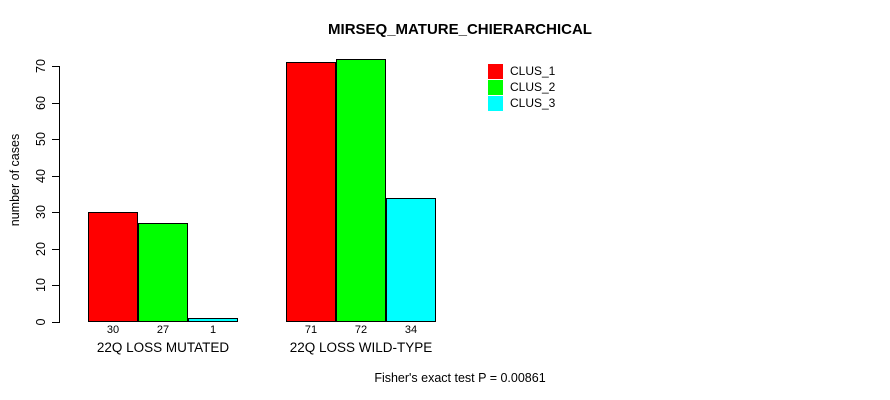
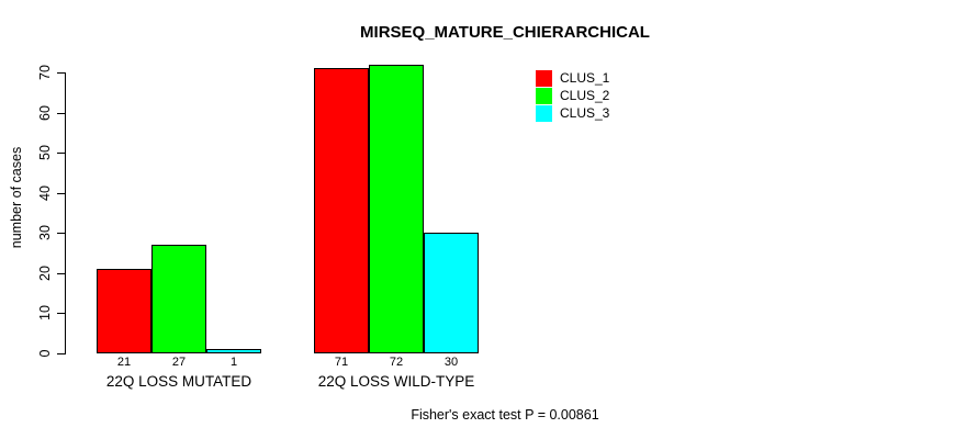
CLUS_1/22Q LOSS MUTATED: 30 -> 21
CLUS_3/22Q LOSS WILD-TYPE: 34 -> 30
